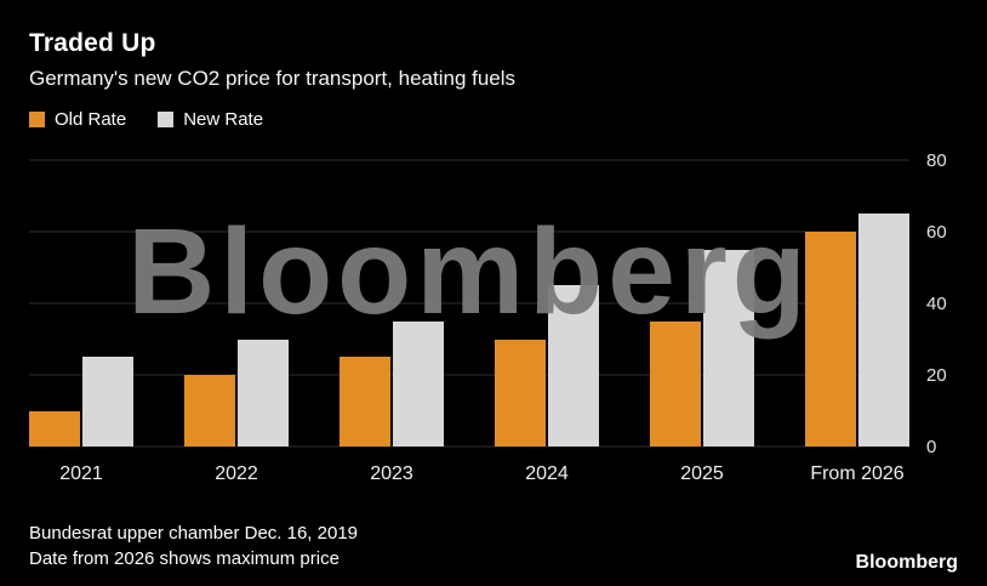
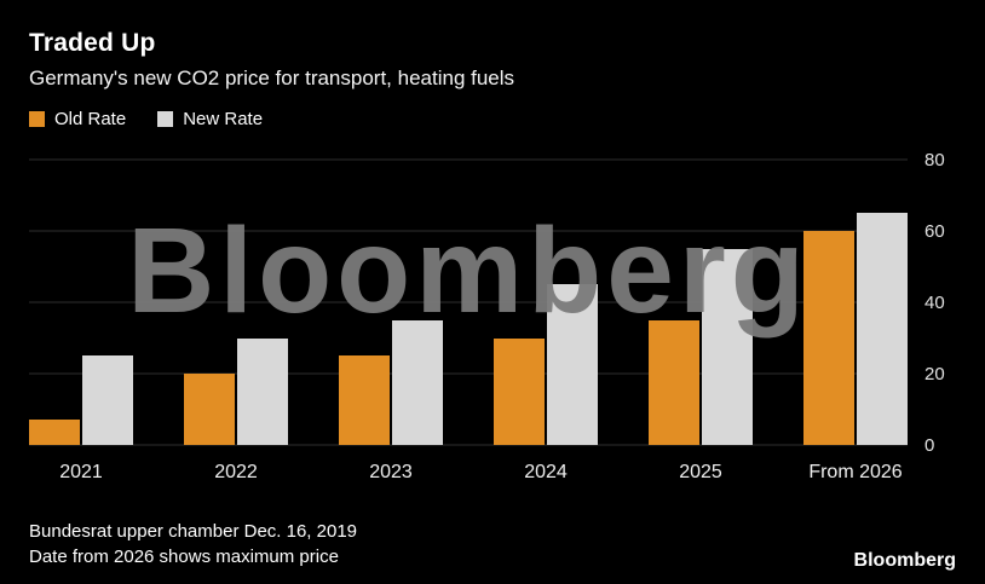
Old Rate/2021: 10 -> 7
